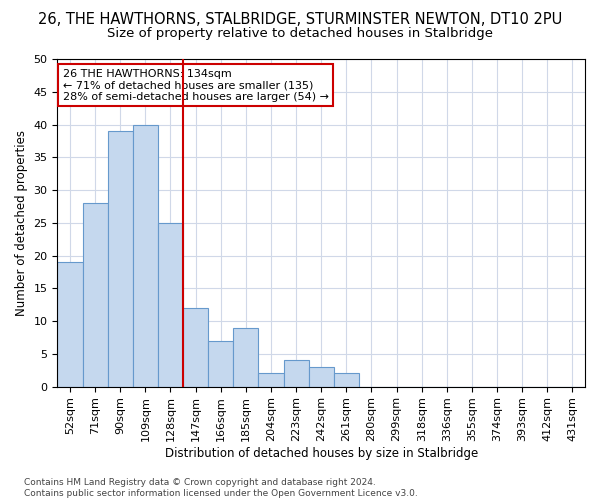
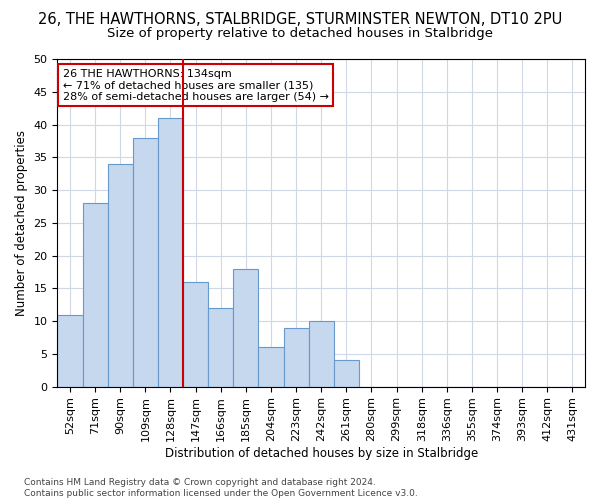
52sqm: 19 -> 11
90sqm: 39 -> 34
109sqm: 40 -> 38
128sqm: 25 -> 41
147sqm: 12 -> 16
166sqm: 7 -> 12
185sqm: 9 -> 18
204sqm: 2 -> 6
223sqm: 4 -> 9
242sqm: 3 -> 10
261sqm: 2 -> 4
